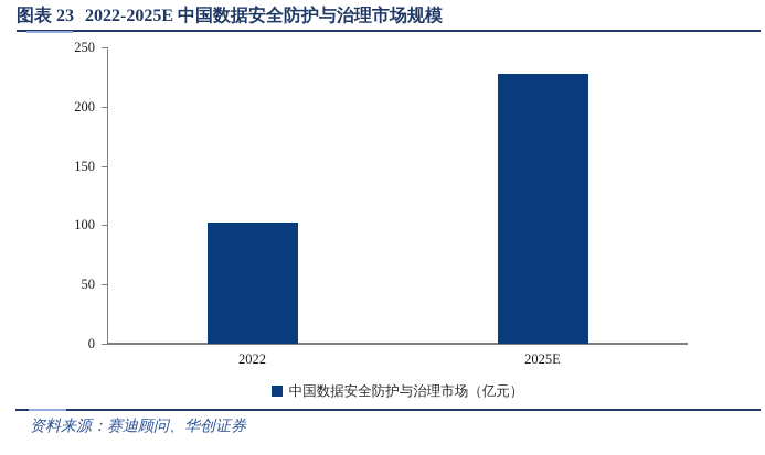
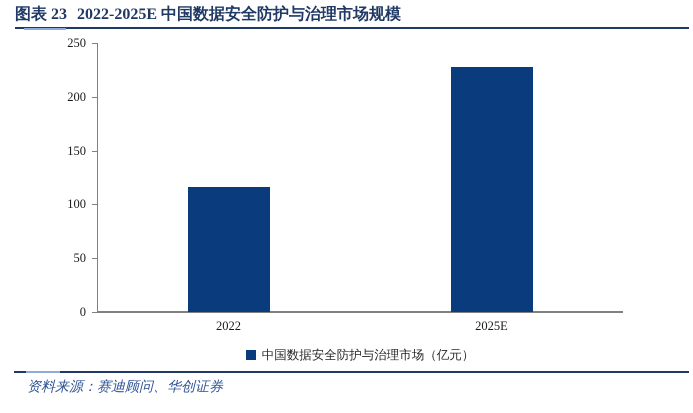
2022: 102 -> 116
